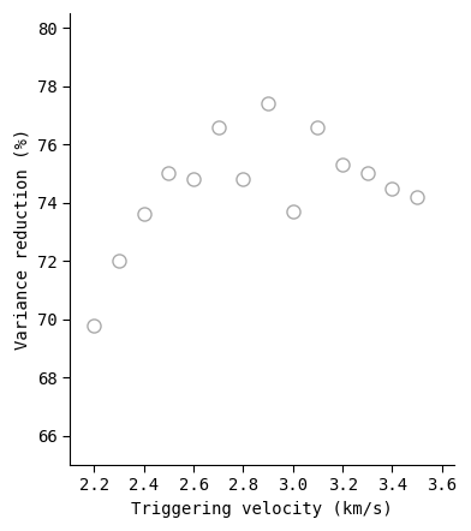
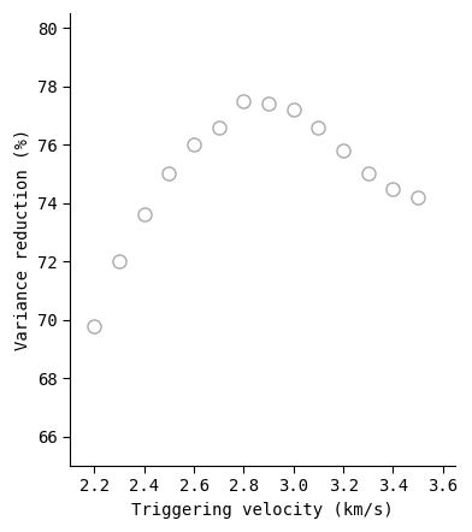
2.6: 74.8 -> 76.0
2.8: 74.8 -> 77.5
3.0: 73.7 -> 77.2
3.2: 75.3 -> 75.8
